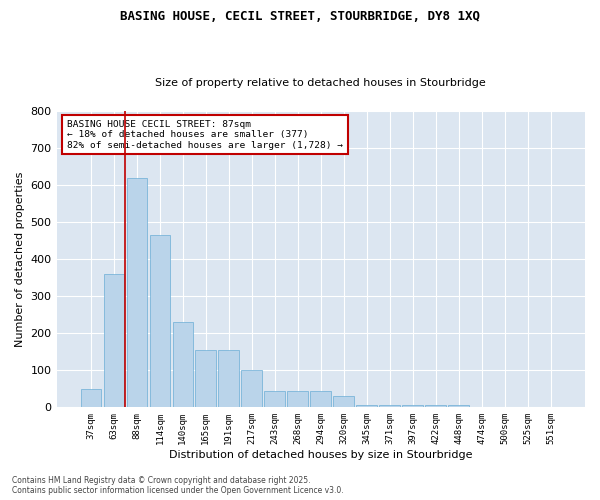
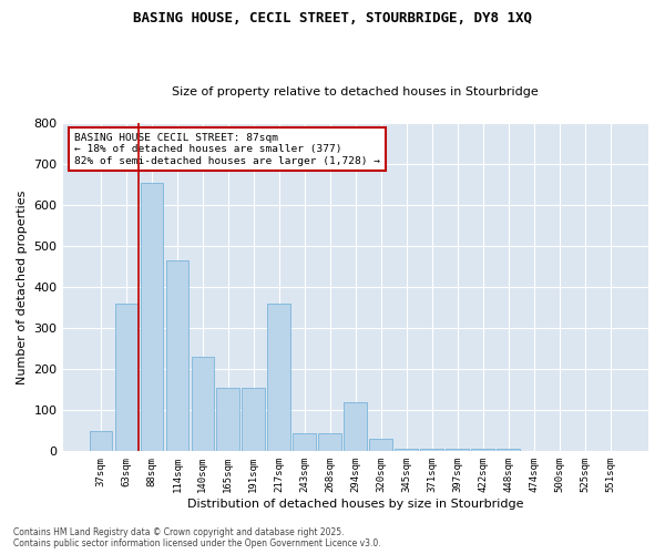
88sqm: 620 -> 655
217sqm: 100 -> 360
294sqm: 45 -> 120
